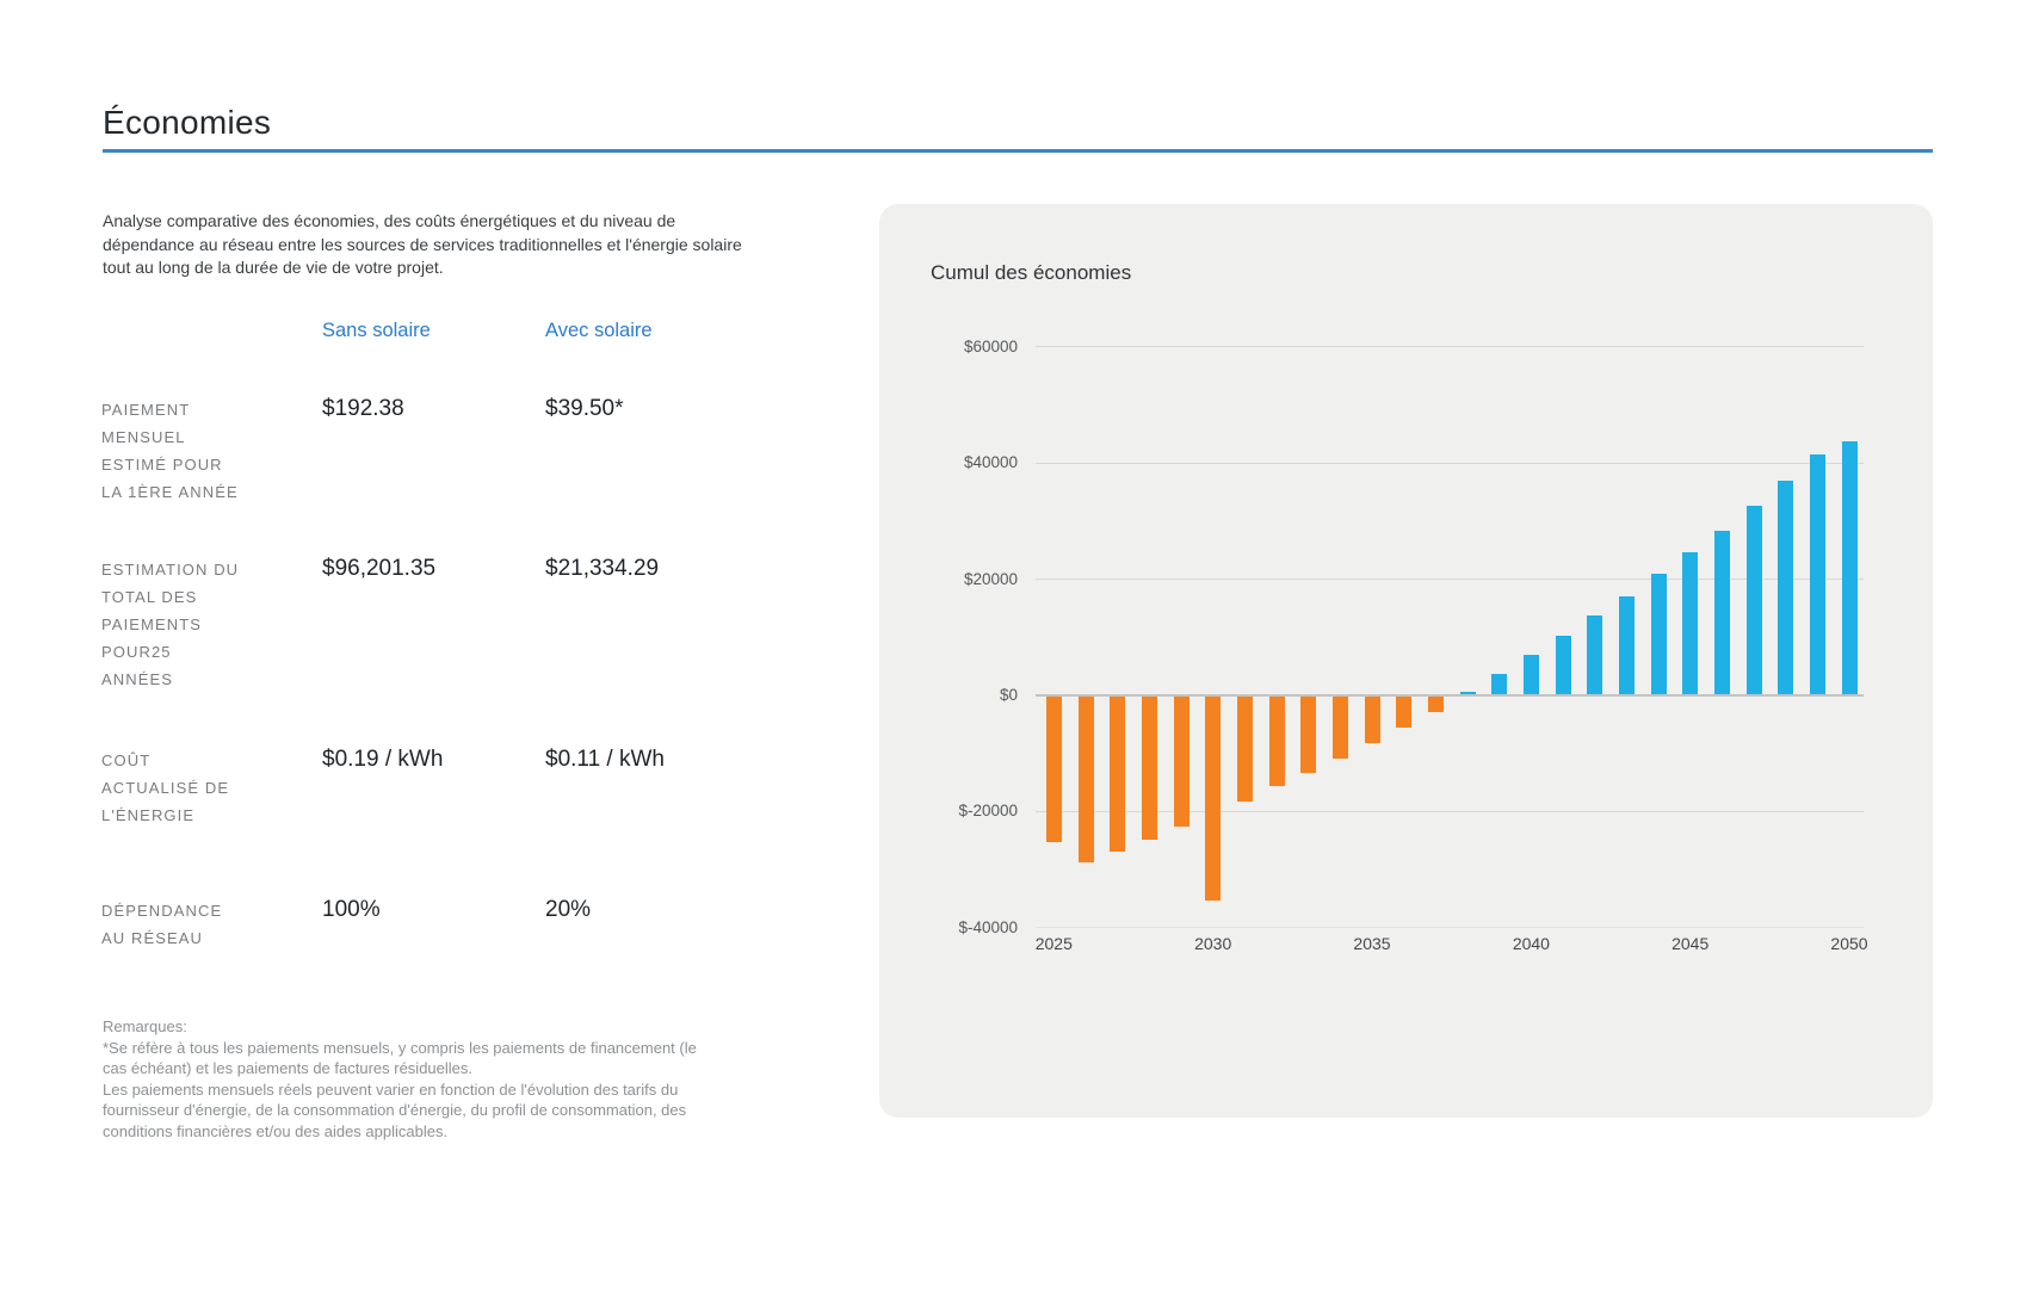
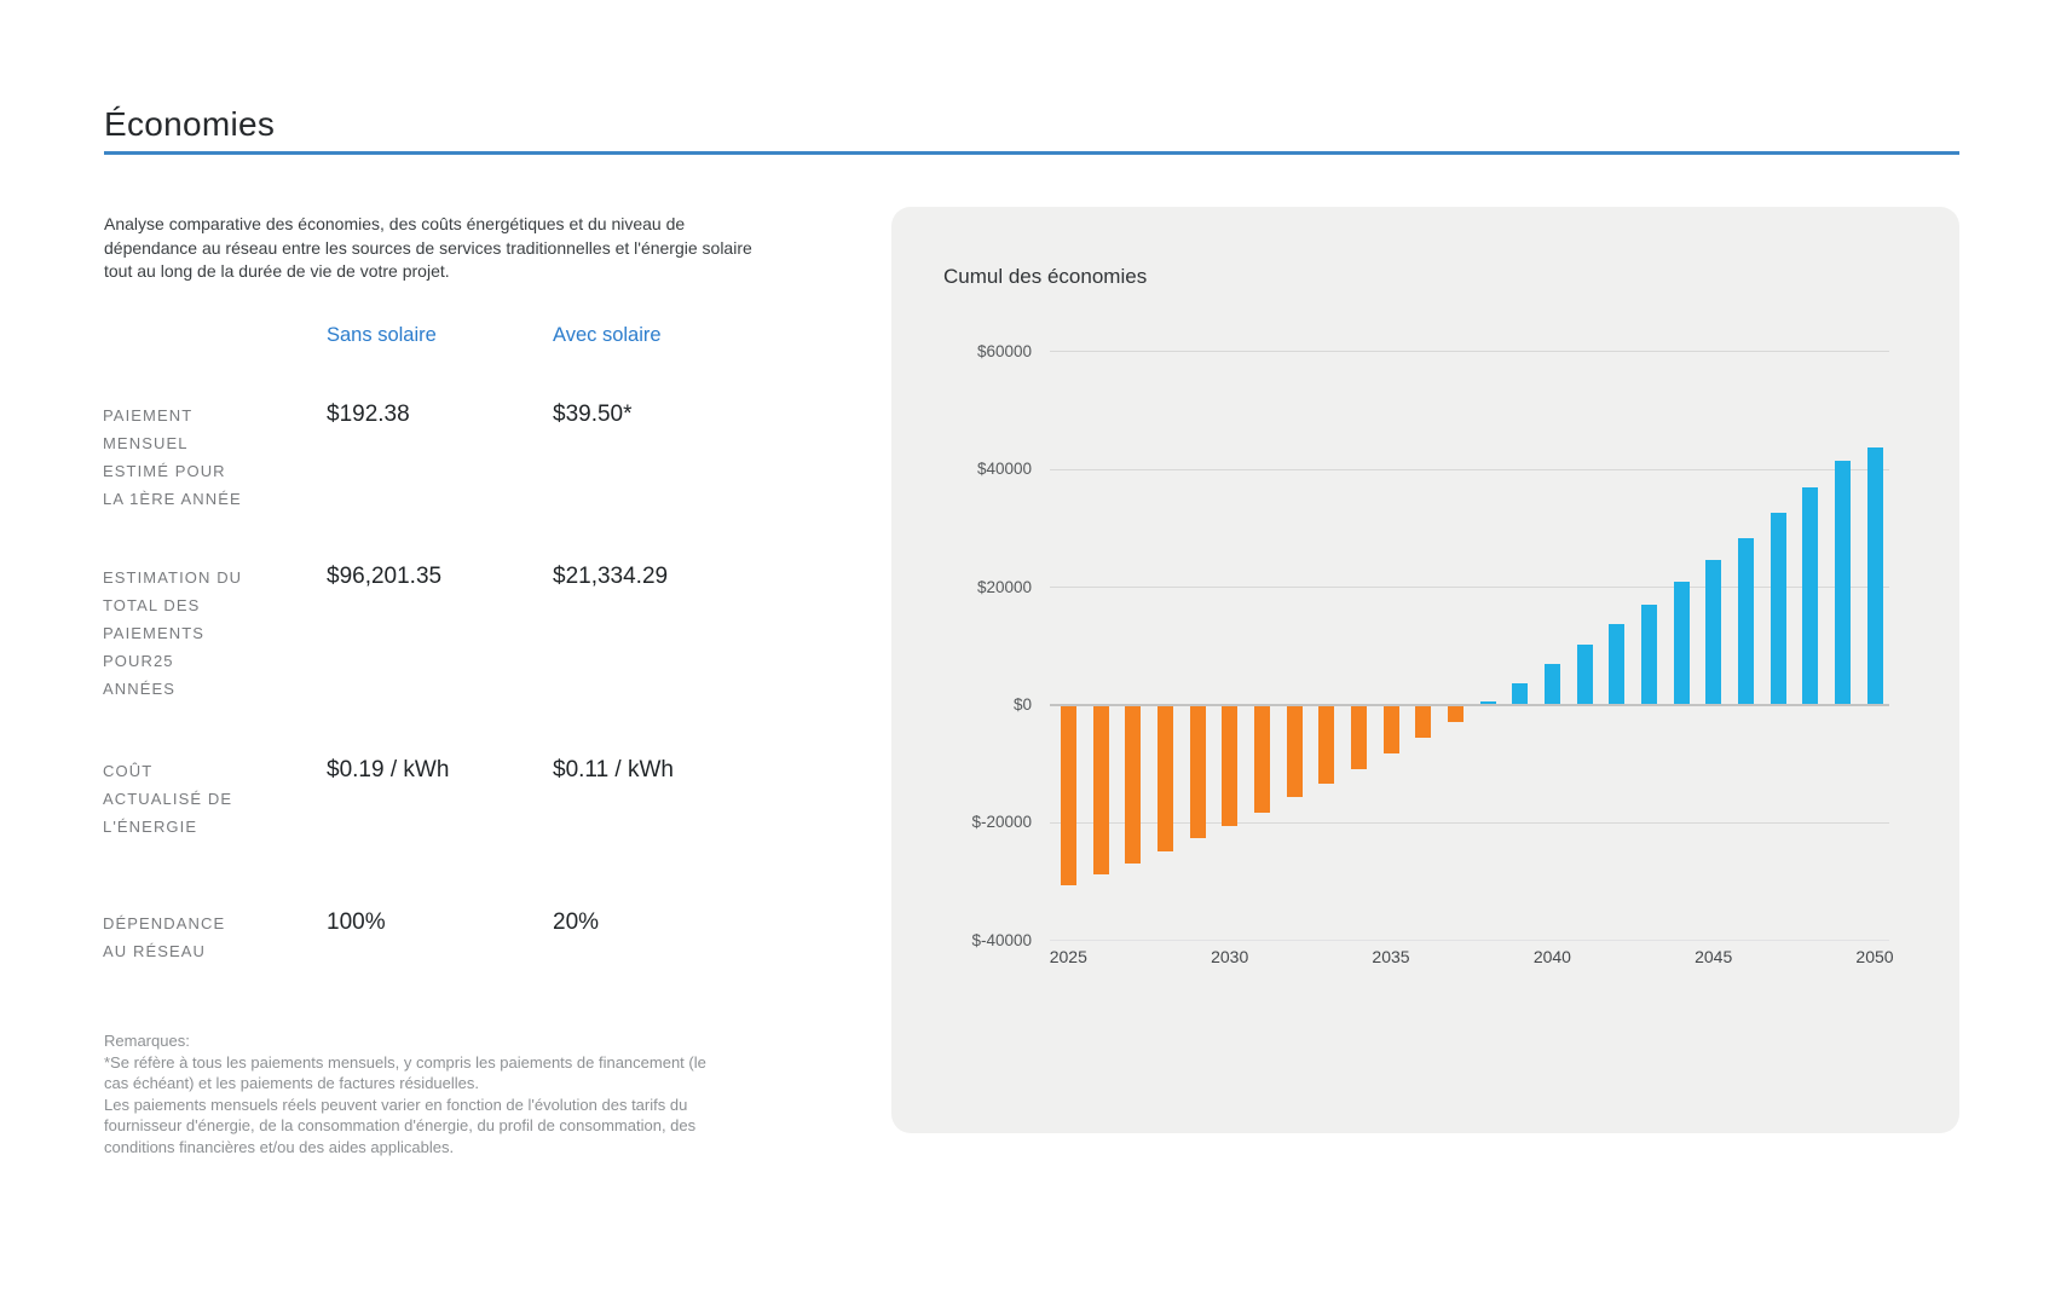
2025: -$25000 -> -$30000
2030: -$35000 -> -$20000
